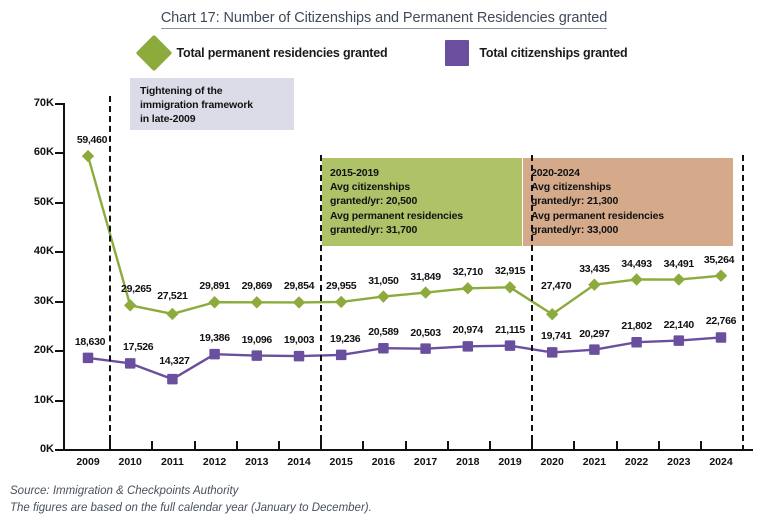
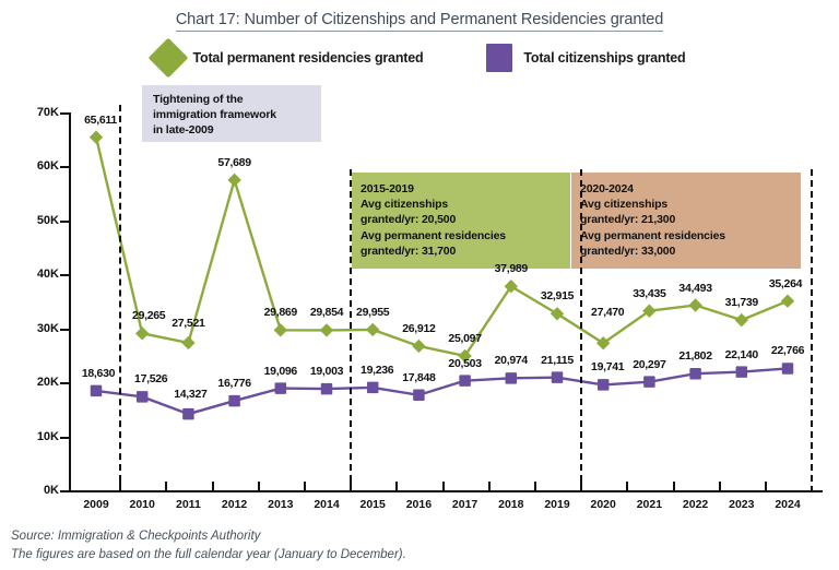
Total permanent residencies granted/2009: 59,460 -> 65,611
Total permanent residencies granted/2012: 29,891 -> 57,689
Total citizenships granted/2012: 19,386 -> 16,776
Total permanent residencies granted/2016: 31,050 -> 26,912
Total citizenships granted/2016: 20,589 -> 17,848
Total permanent residencies granted/2017: 31,849 -> 25,097
Total permanent residencies granted/2018: 32,710 -> 37,989
Total permanent residencies granted/2023: 34,491 -> 31,739
